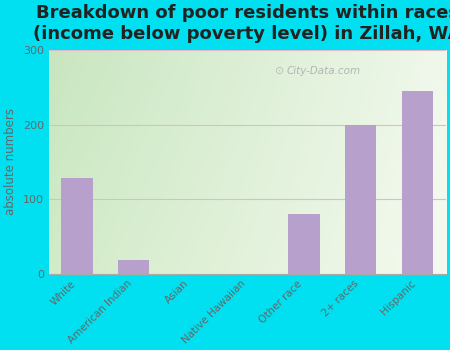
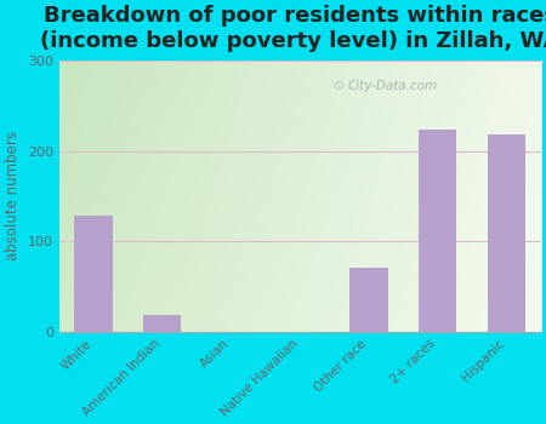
Other race: 80 -> 70
2+ races: 200 -> 224
Hispanic: 245 -> 218
